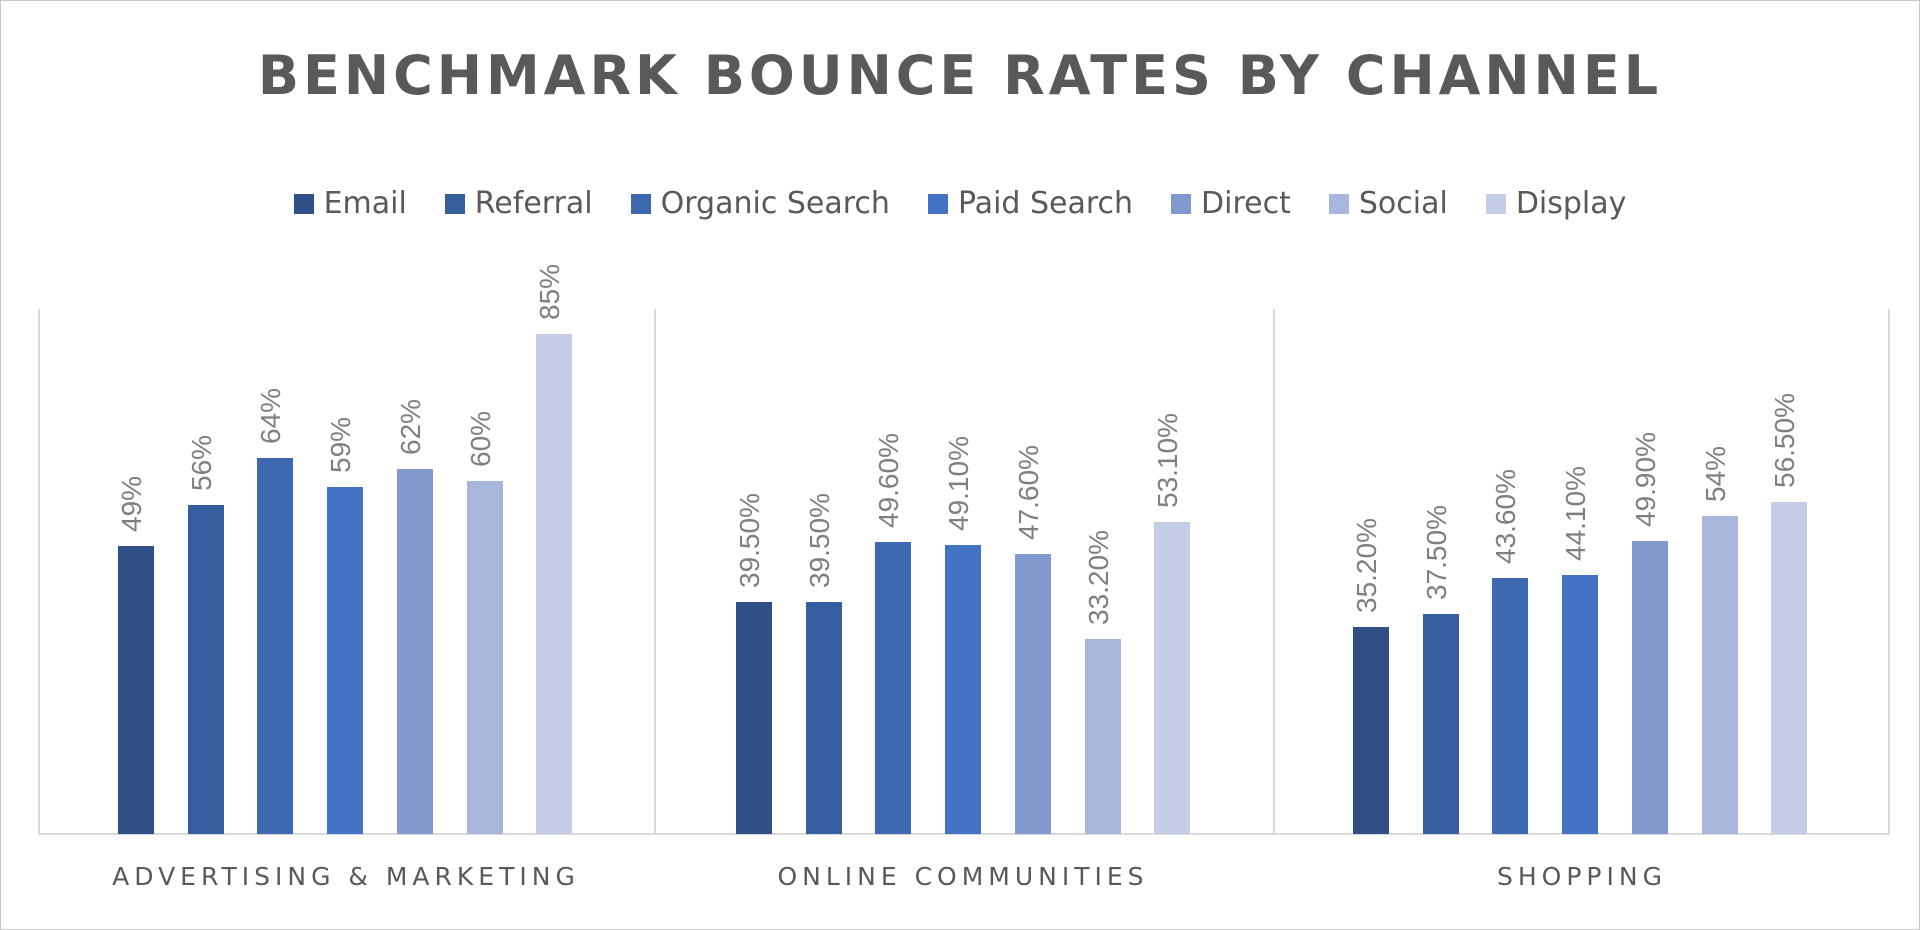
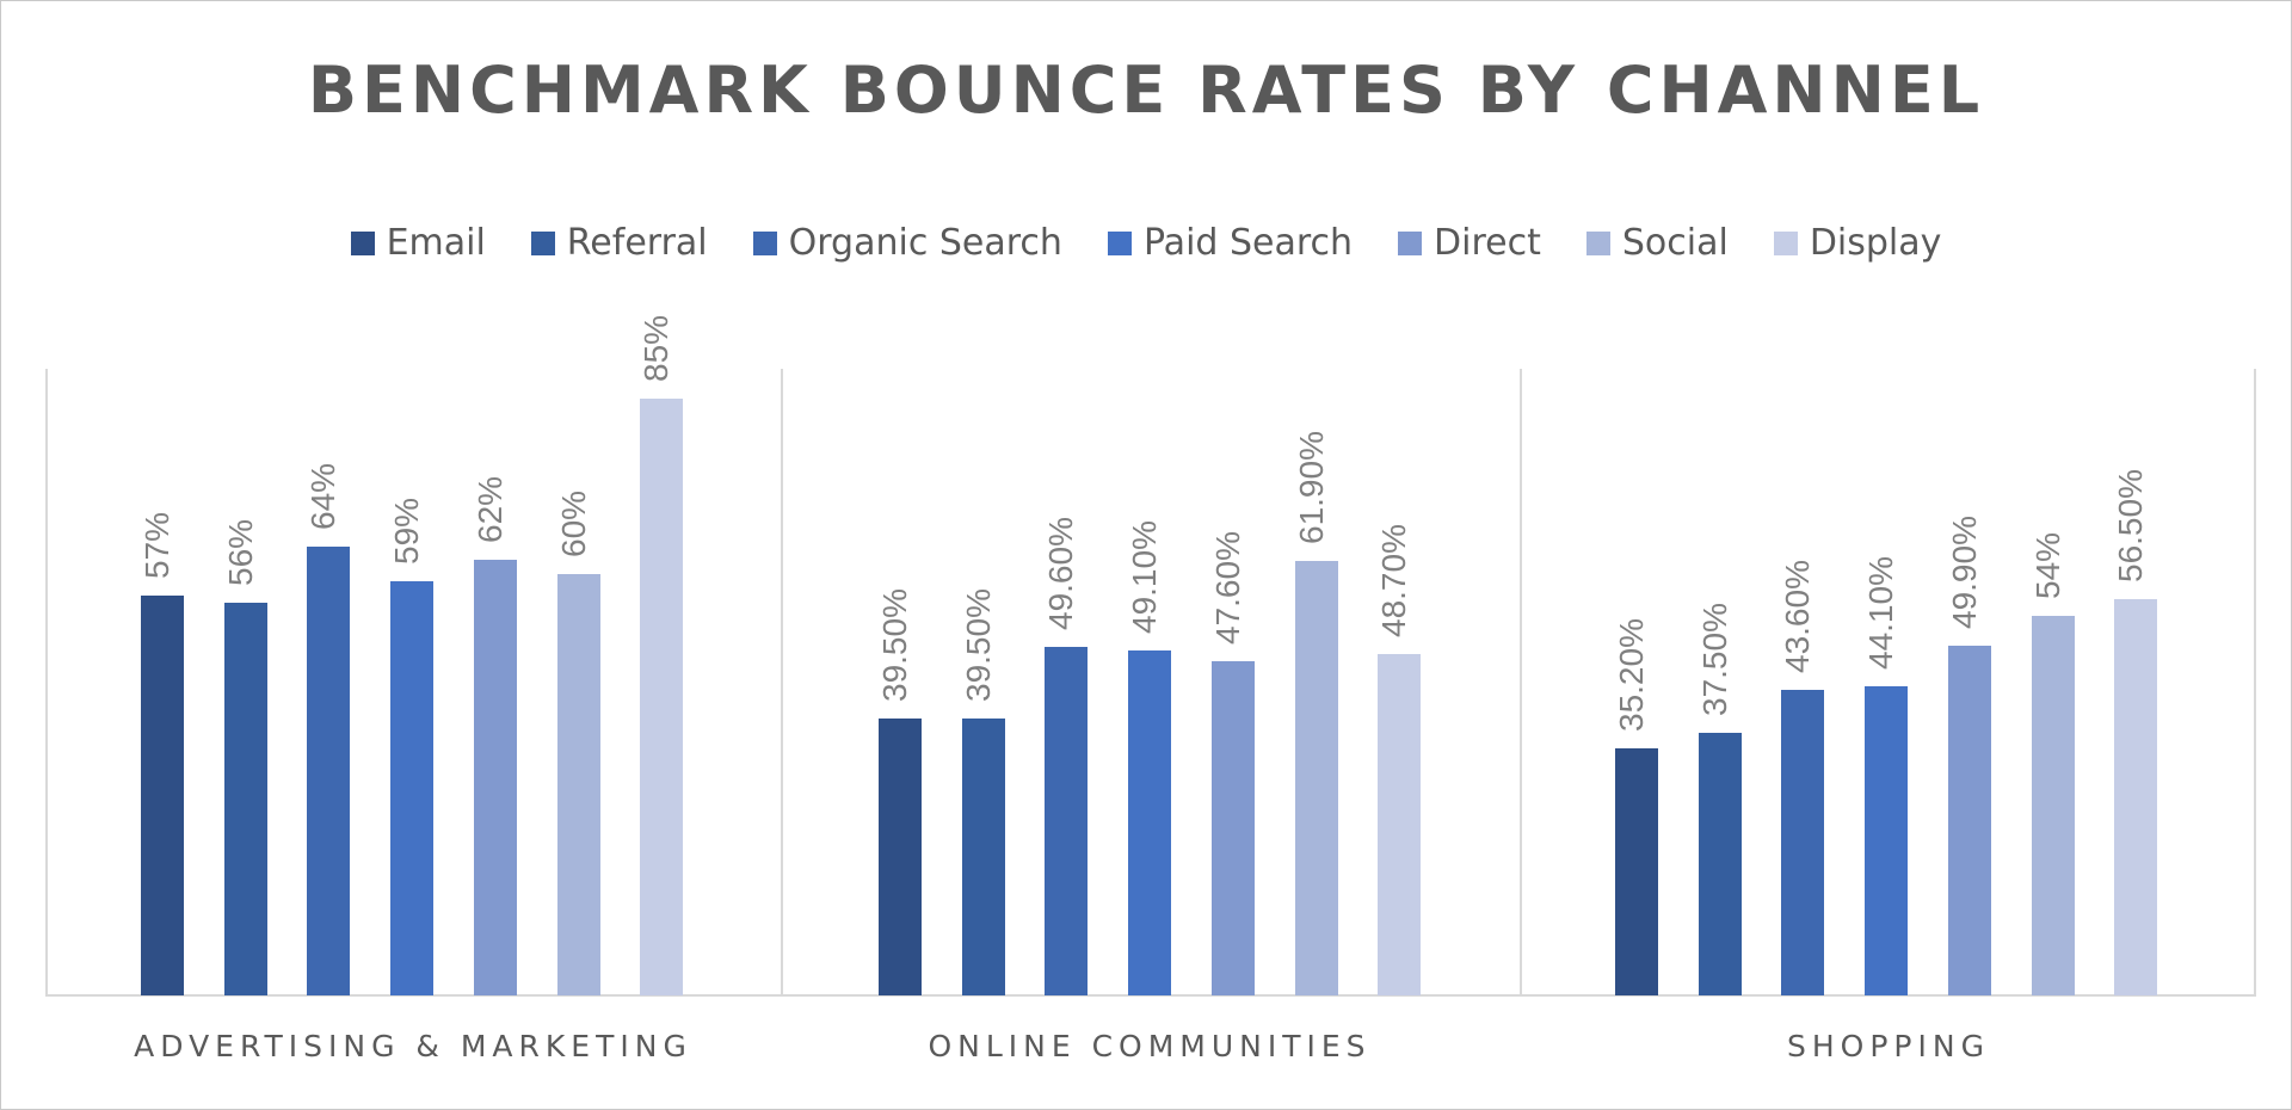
Email/ADVERTISING & MARKETING: 49% -> 57%
Social/ONLINE COMMUNITIES: 33.20% -> 61.90%
Display/ONLINE COMMUNITIES: 53.10% -> 48.70%
